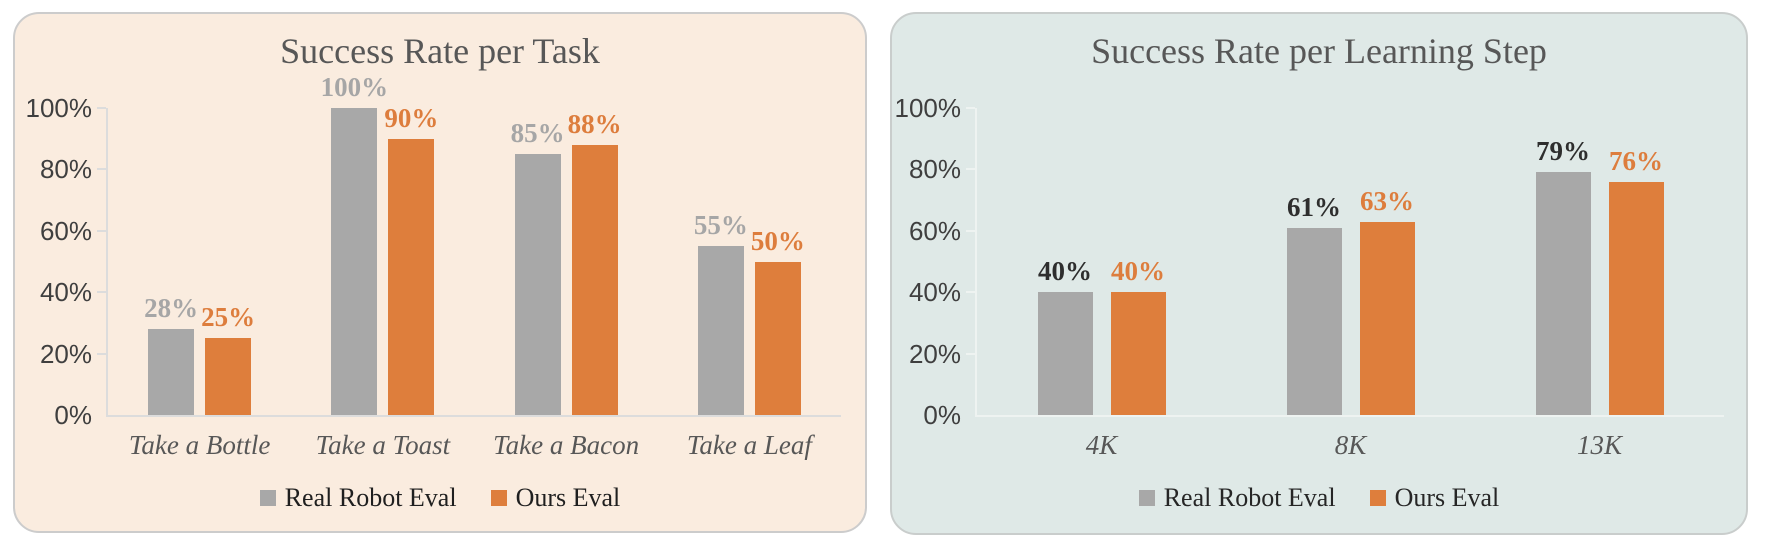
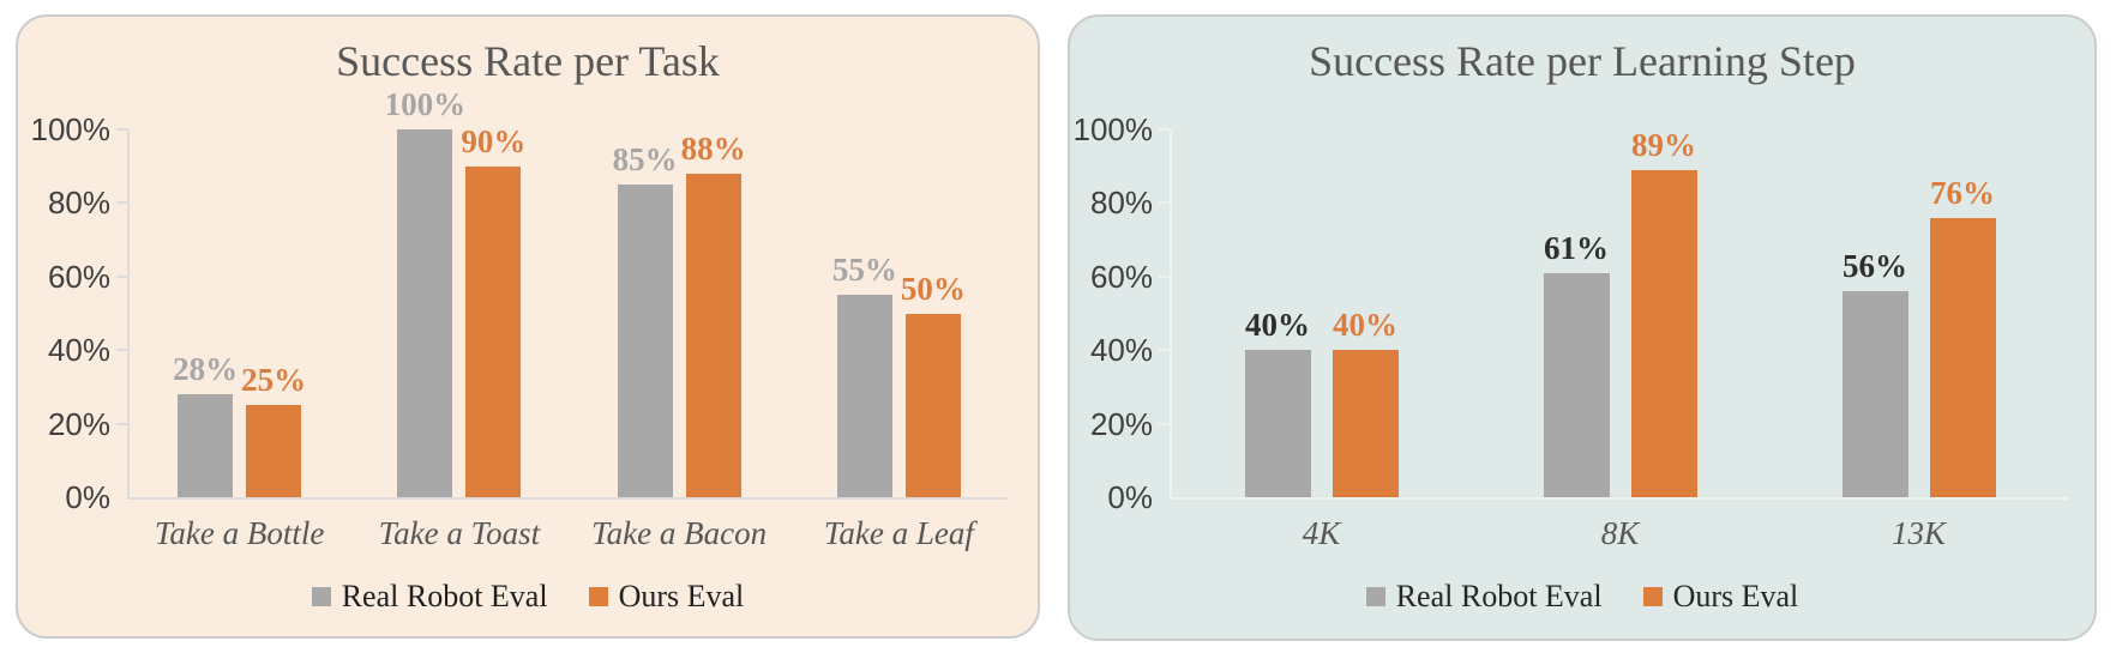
Success Rate per Learning Step/Ours Eval/8K: 63% -> 89%
Success Rate per Learning Step/Real Robot Eval/13K: 79% -> 56%
